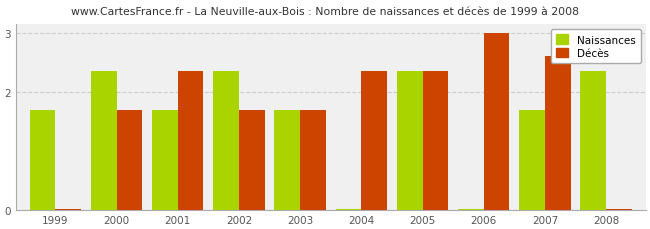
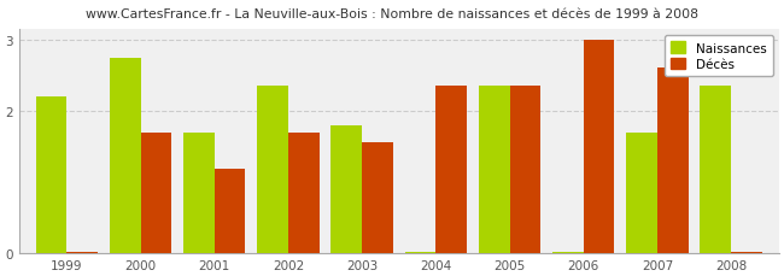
Naissances/1999: 1.70 -> 2.20
Naissances/2000: 2.35 -> 2.74
Décès/2001: 2.35 -> 1.18
Naissances/2003: 1.70 -> 1.80
Décès/2003: 1.70 -> 1.56
